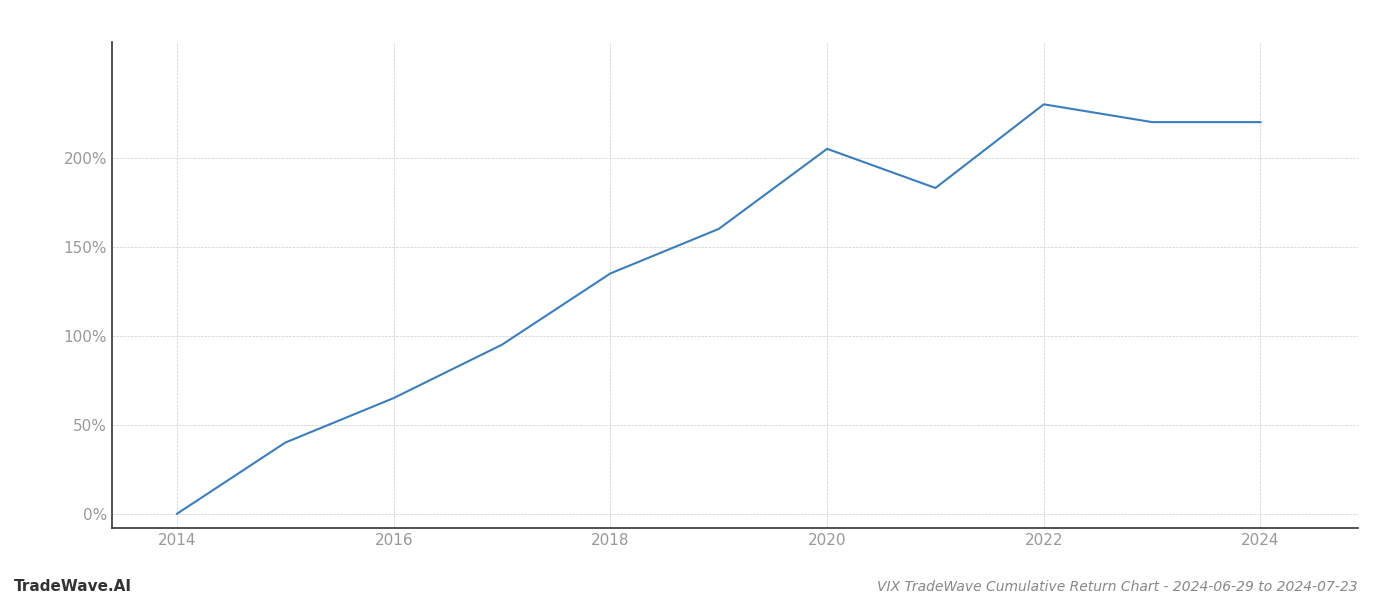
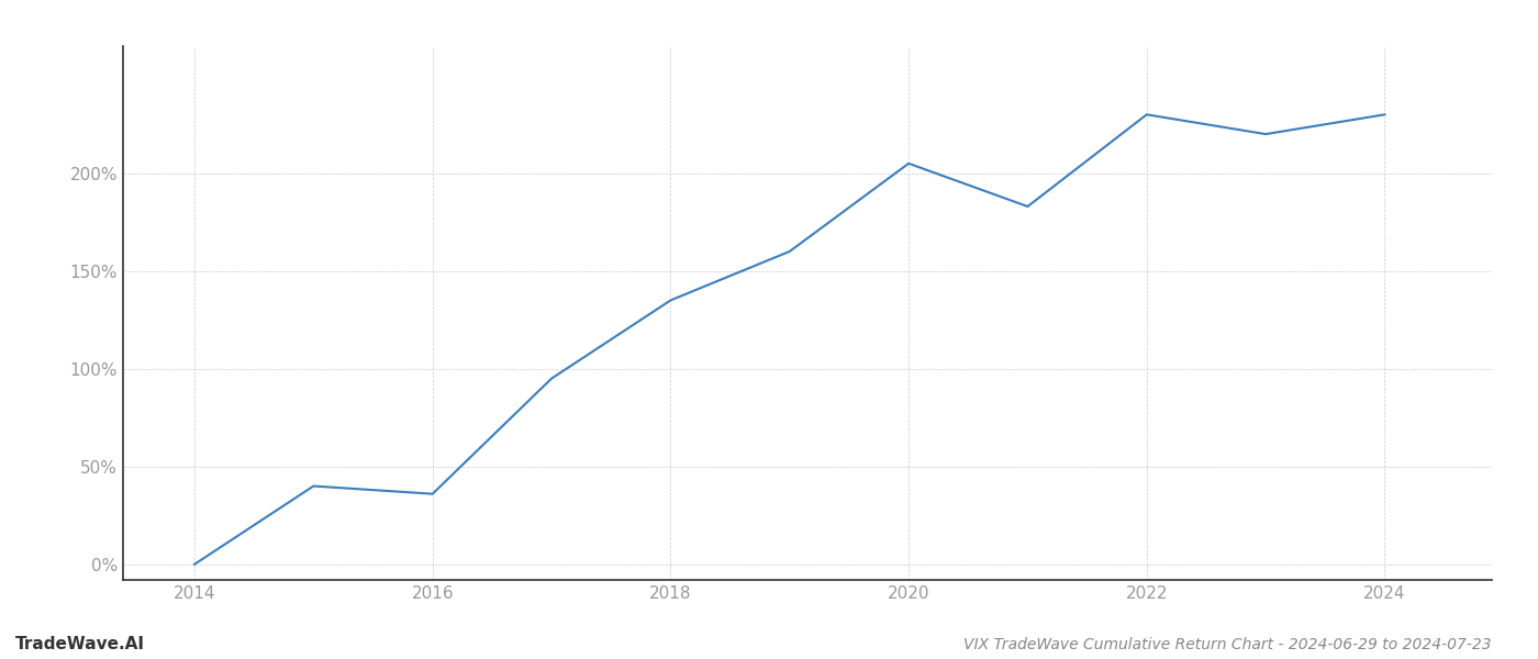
2016: 65% -> 36%
2024: 220% -> 230%
